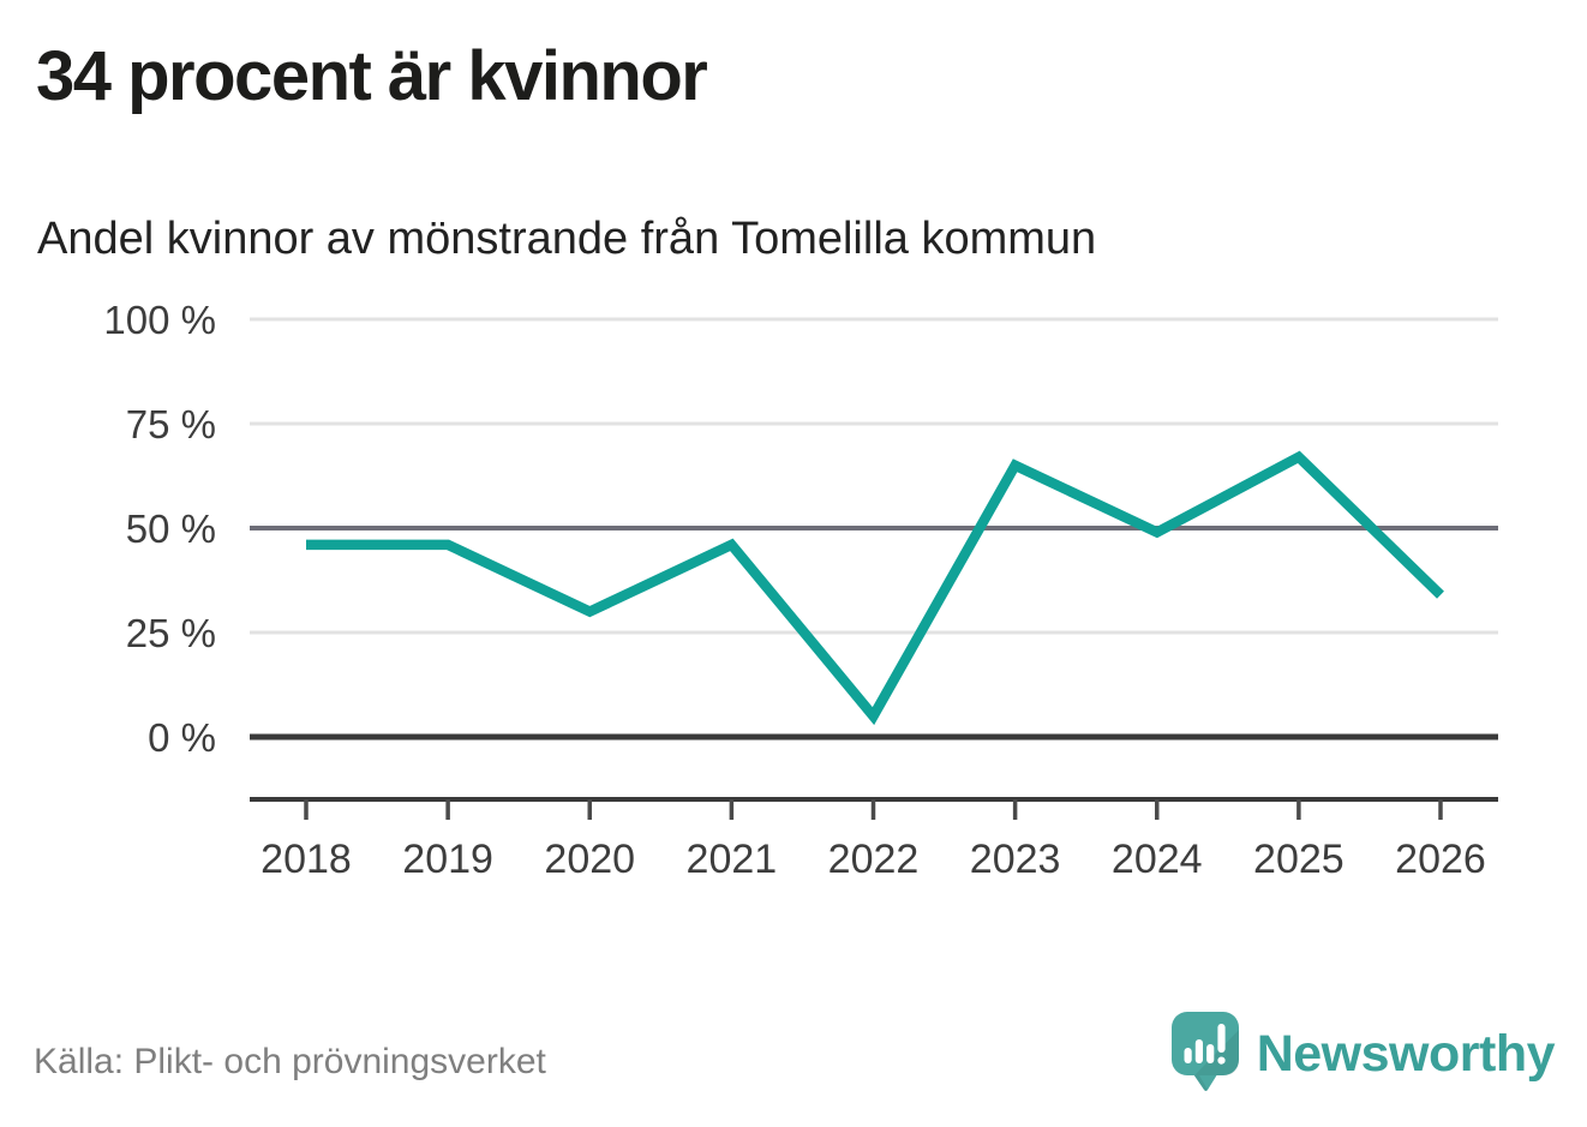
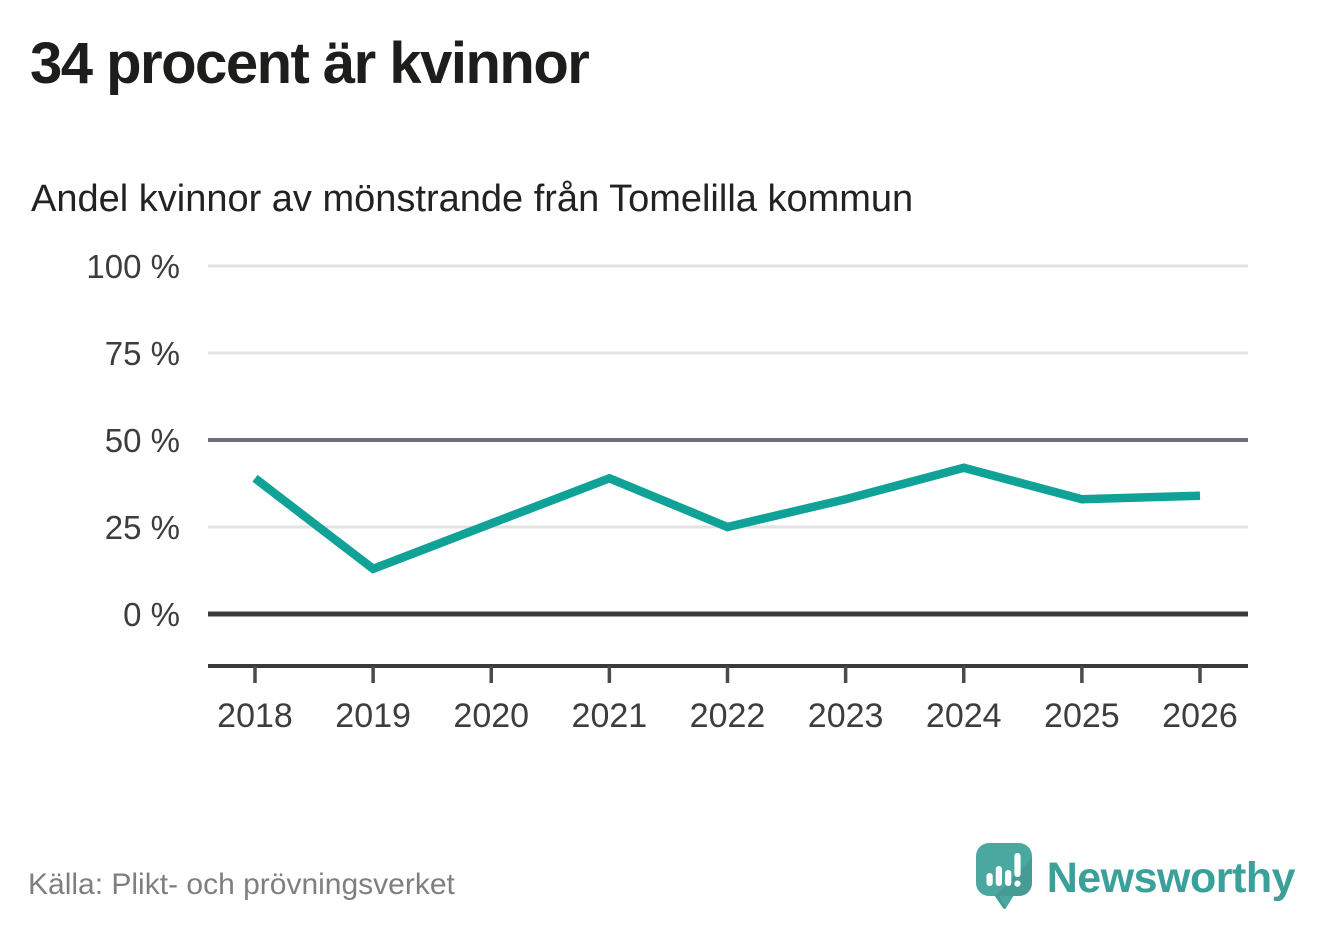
2018: 46% -> 39%
2019: 46% -> 13%
2020: 30% -> 26%
2021: 46% -> 39%
2022: 5% -> 25%
2023: 65% -> 33%
2024: 49% -> 42%
2025: 67% -> 33%
